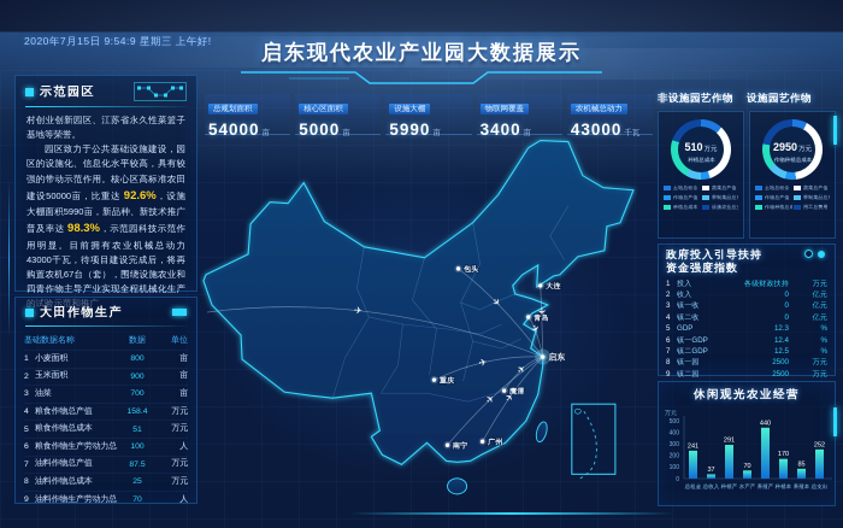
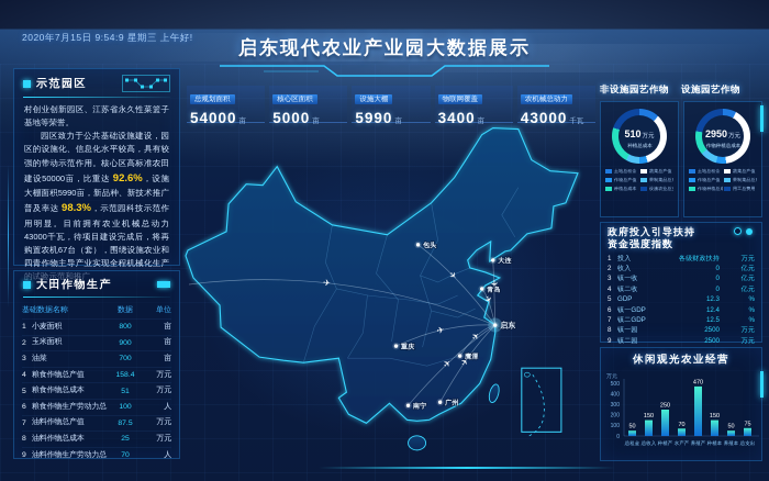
休闲观光农业经营/总租金: 241 -> 50
休闲观光农业经营/总收入: 37 -> 150
休闲观光农业经营/种植产: 291 -> 250
休闲观光农业经营/养殖产: 440 -> 470
休闲观光农业经营/种植本: 170 -> 150
休闲观光农业经营/养殖本: 85 -> 50
休闲观光农业经营/总支出: 252 -> 75
